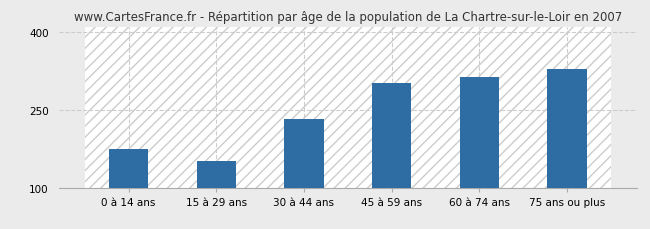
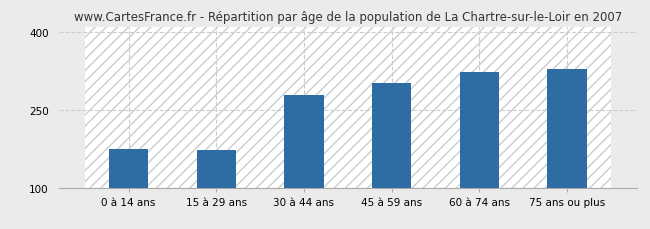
15 à 29 ans: 152 -> 172
30 à 44 ans: 233 -> 278
60 à 74 ans: 312 -> 322
